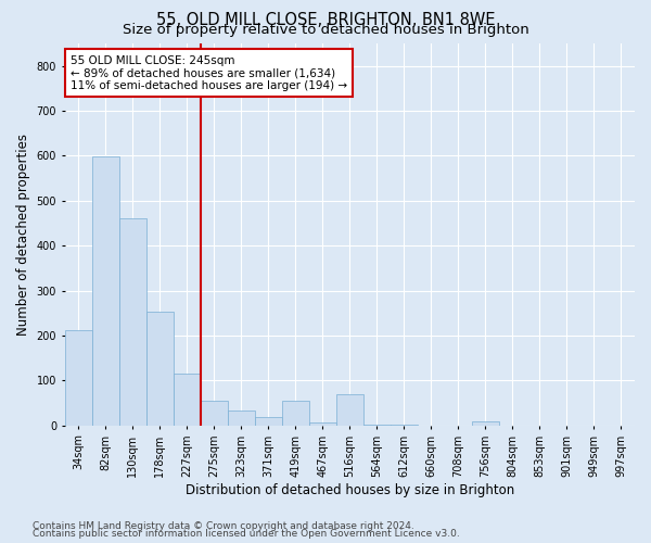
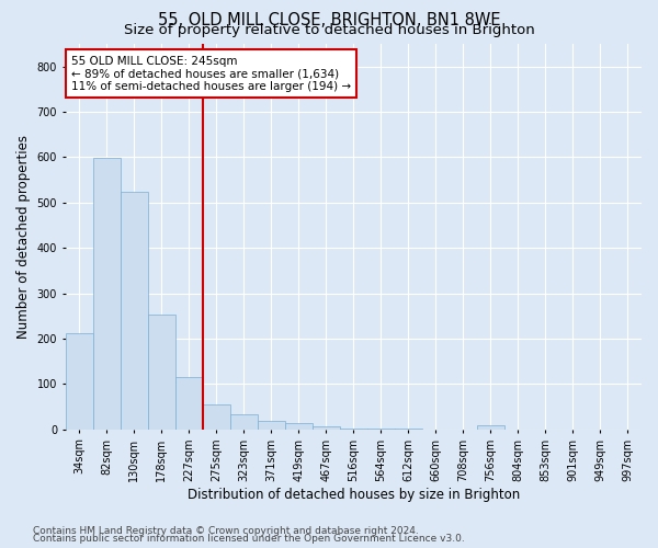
130sqm: 460 -> 524
419sqm: 55 -> 13
516sqm: 70 -> 2
